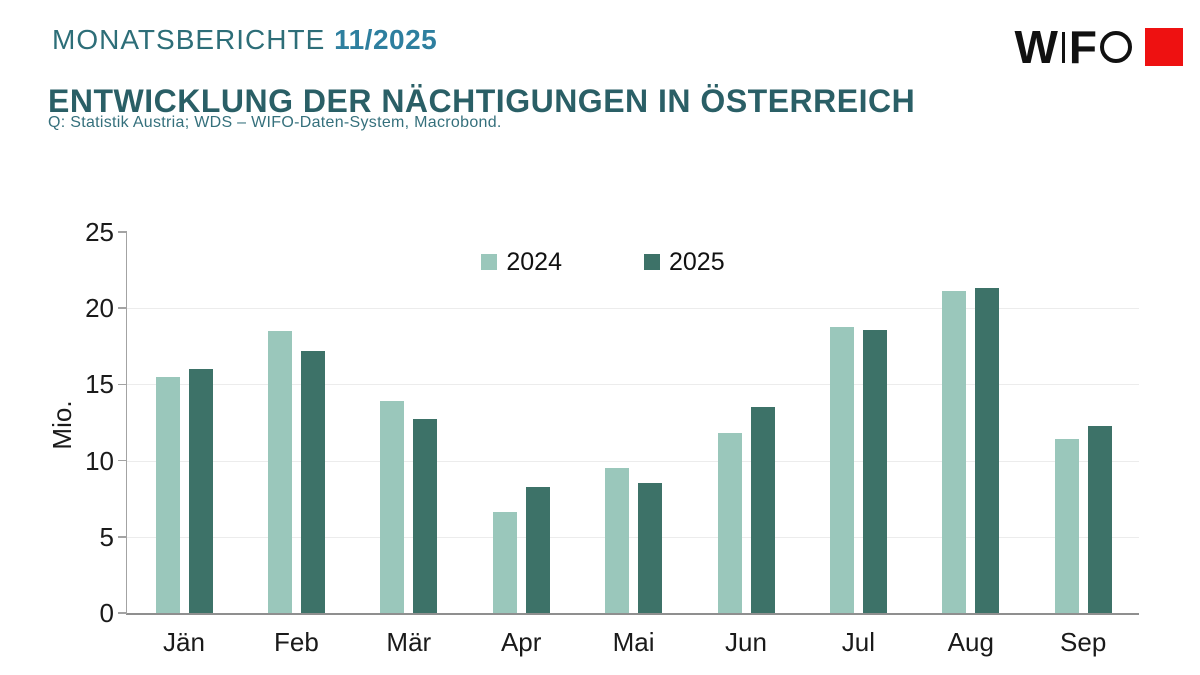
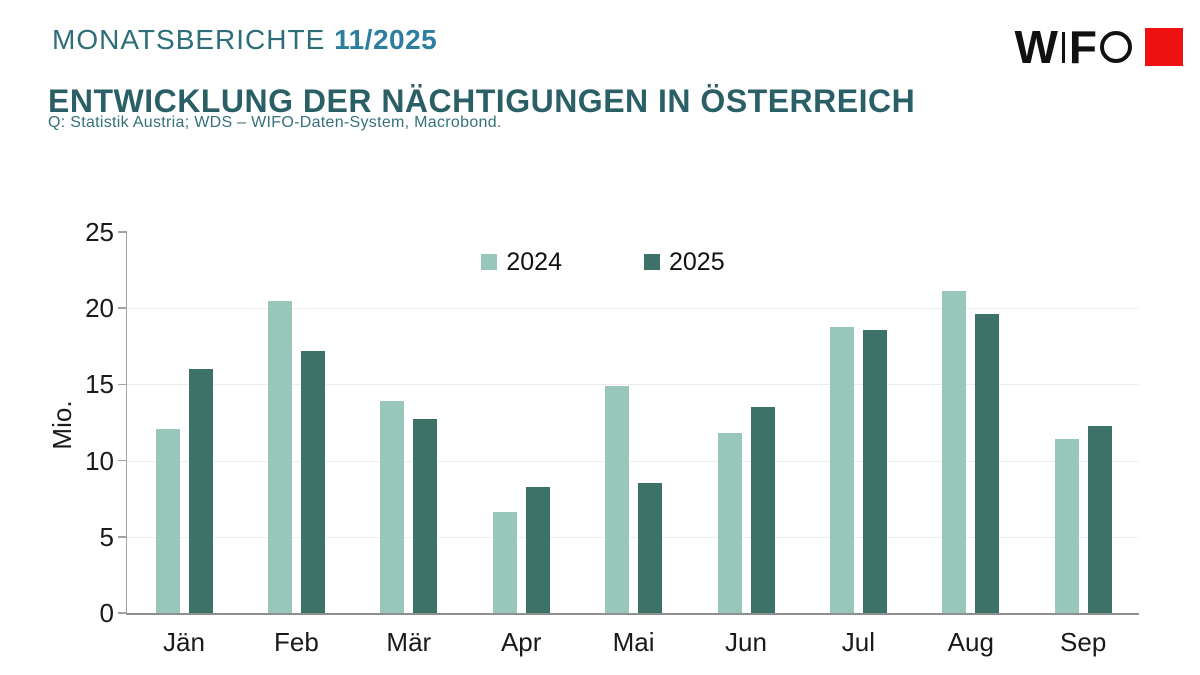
2024/Jän: 15.5 -> 12.1
2024/Feb: 18.5 -> 20.5
2024/Mai: 9.5 -> 14.9
2025/Aug: 21.3 -> 19.6
